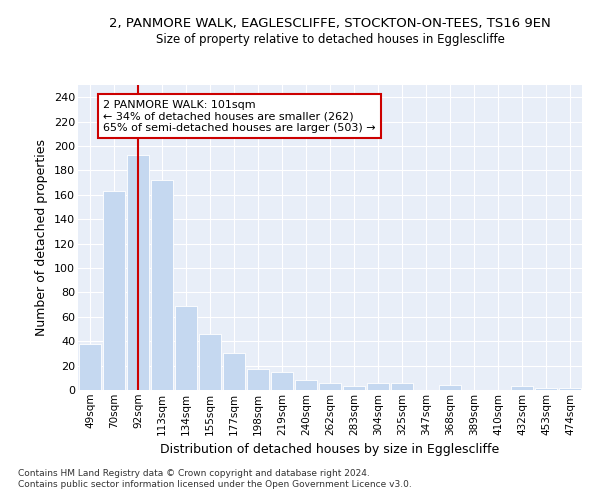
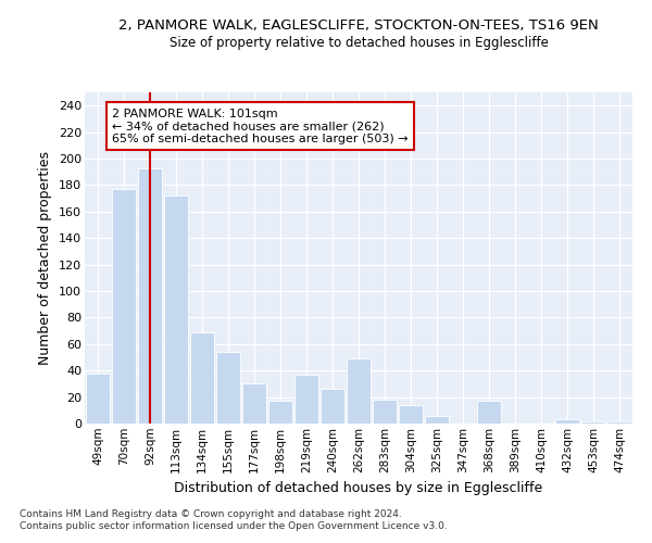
70sqm: 163 -> 177
155sqm: 46 -> 54
219sqm: 15 -> 37
240sqm: 8 -> 26
262sqm: 6 -> 49
283sqm: 3 -> 18
304sqm: 6 -> 14
368sqm: 4 -> 17
